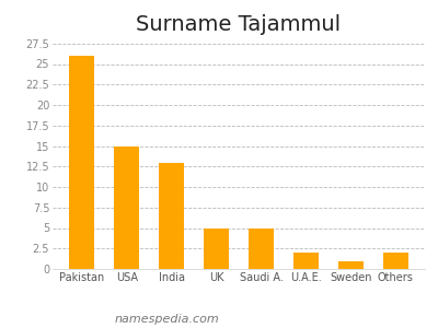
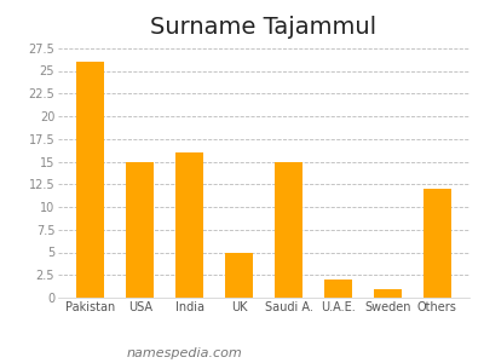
India: 13 -> 16
Saudi A.: 5 -> 15
Others: 2 -> 12
